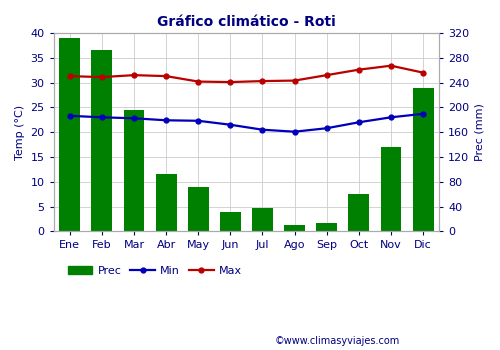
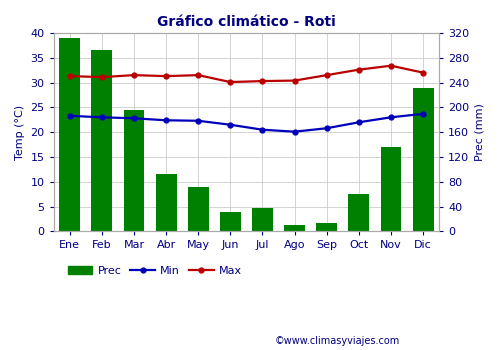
Max/May: 30.2 -> 31.5
